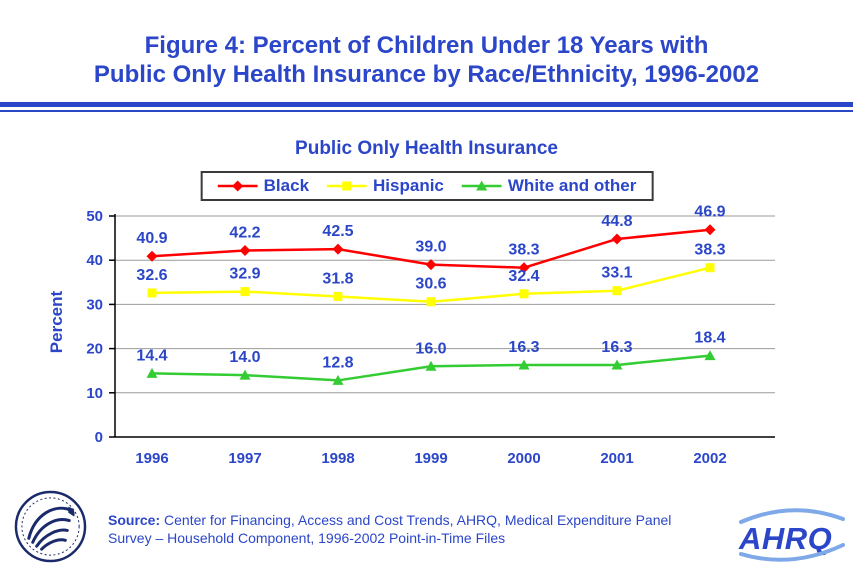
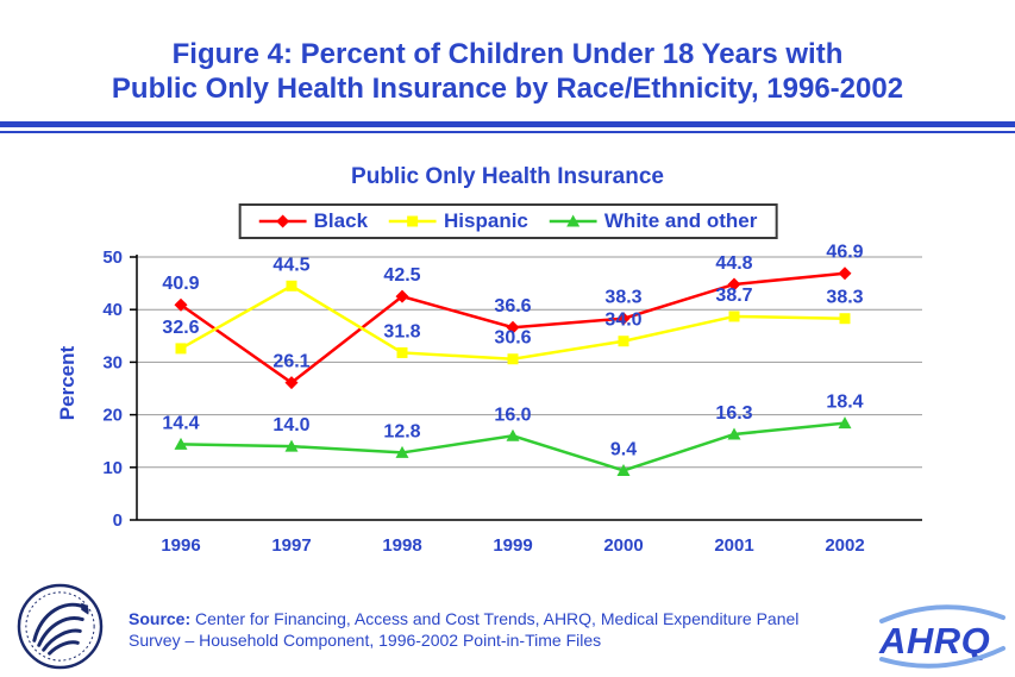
Black/1997: 42.2 -> 26.1
Hispanic/1997: 32.9 -> 44.5
Black/1999: 39.0 -> 36.6
Hispanic/2000: 32.4 -> 34.0
White and other/2000: 16.3 -> 9.4
Hispanic/2001: 33.1 -> 38.7
